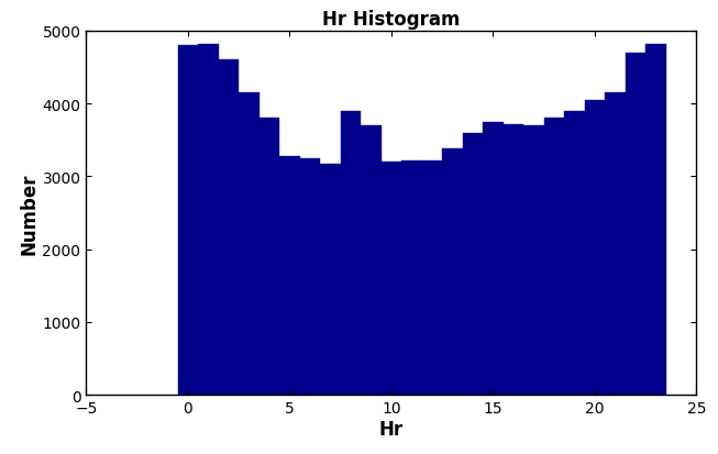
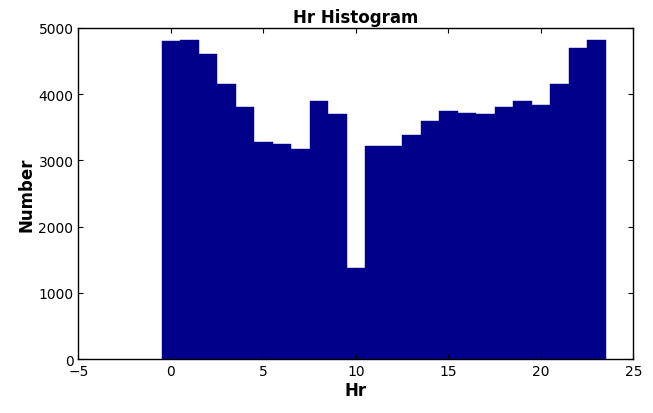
10: 3210 -> 1380
20: 4050 -> 3840
